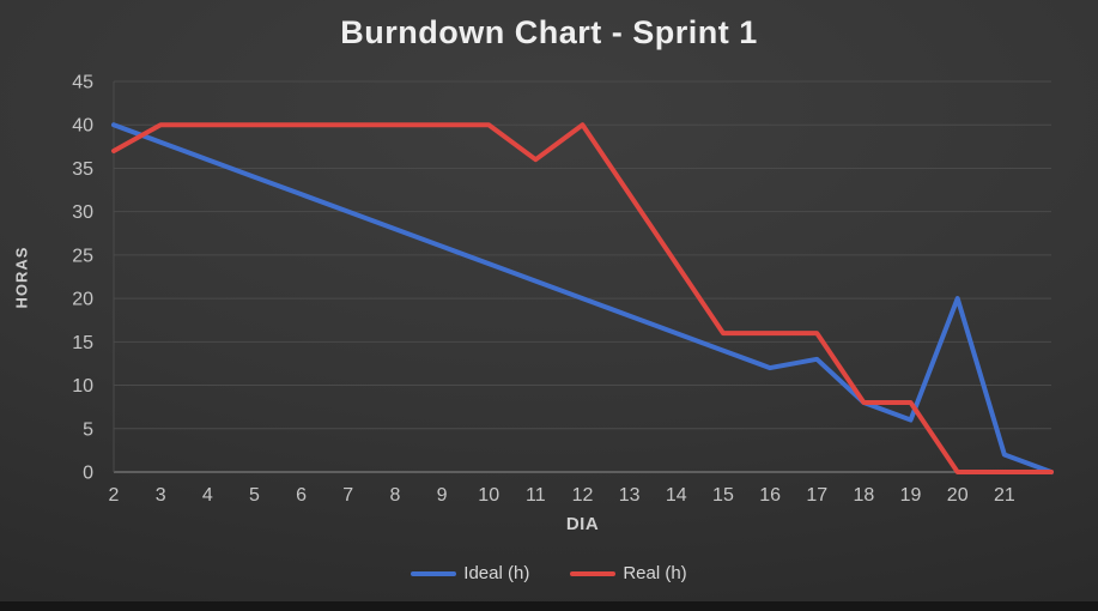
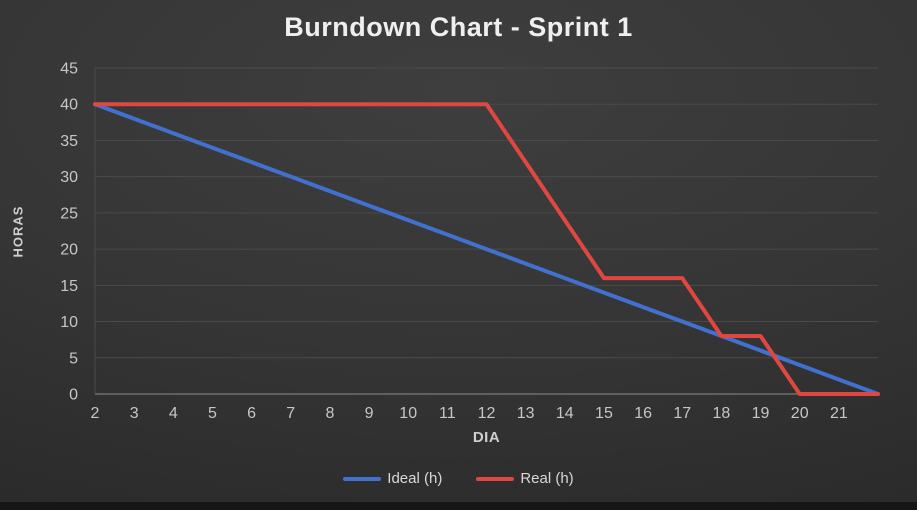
Real (h)/2: 37 -> 40
Real (h)/11: 36 -> 40
Ideal (h)/17: 13 -> 10
Ideal (h)/20: 20 -> 4
